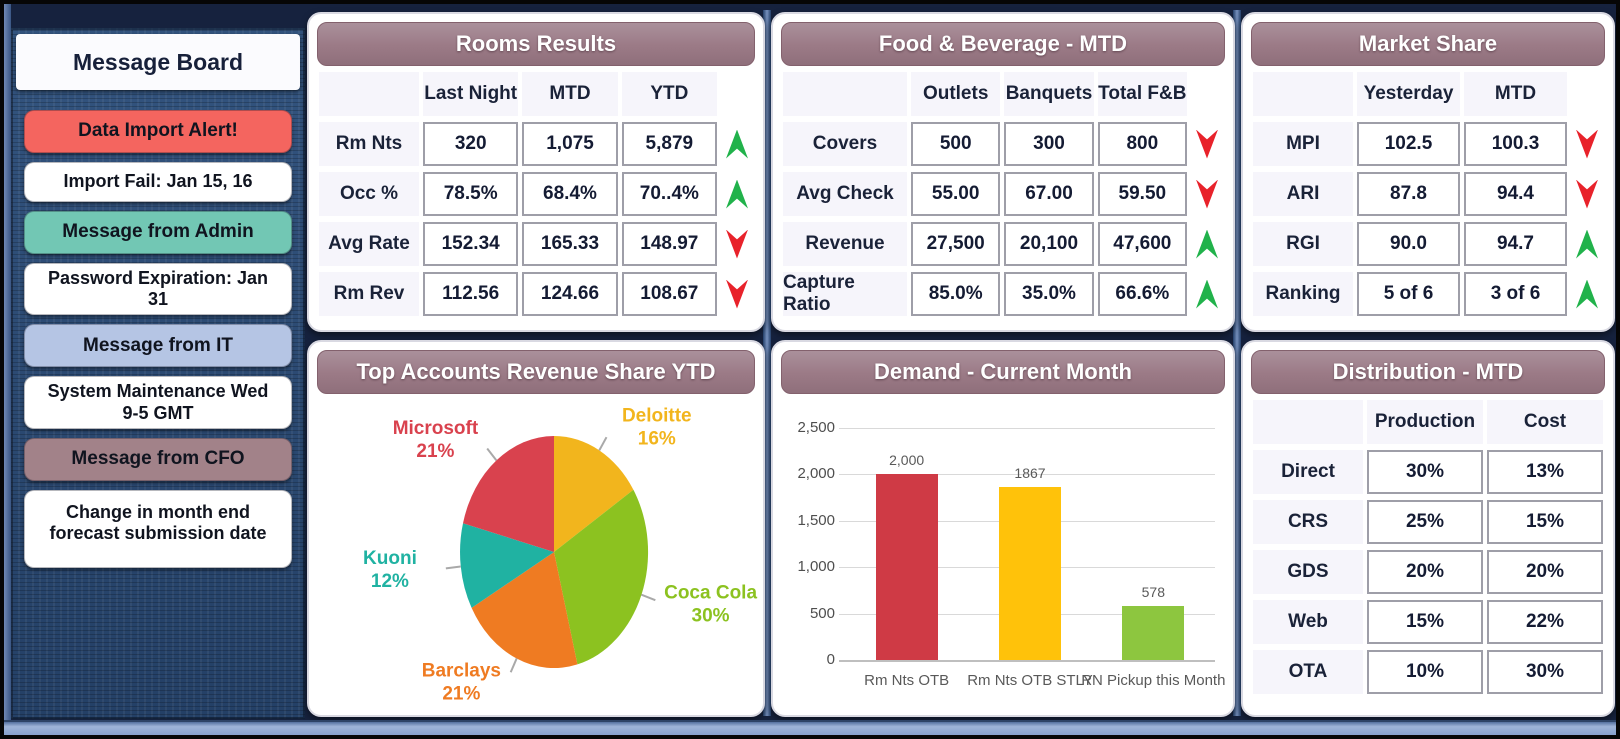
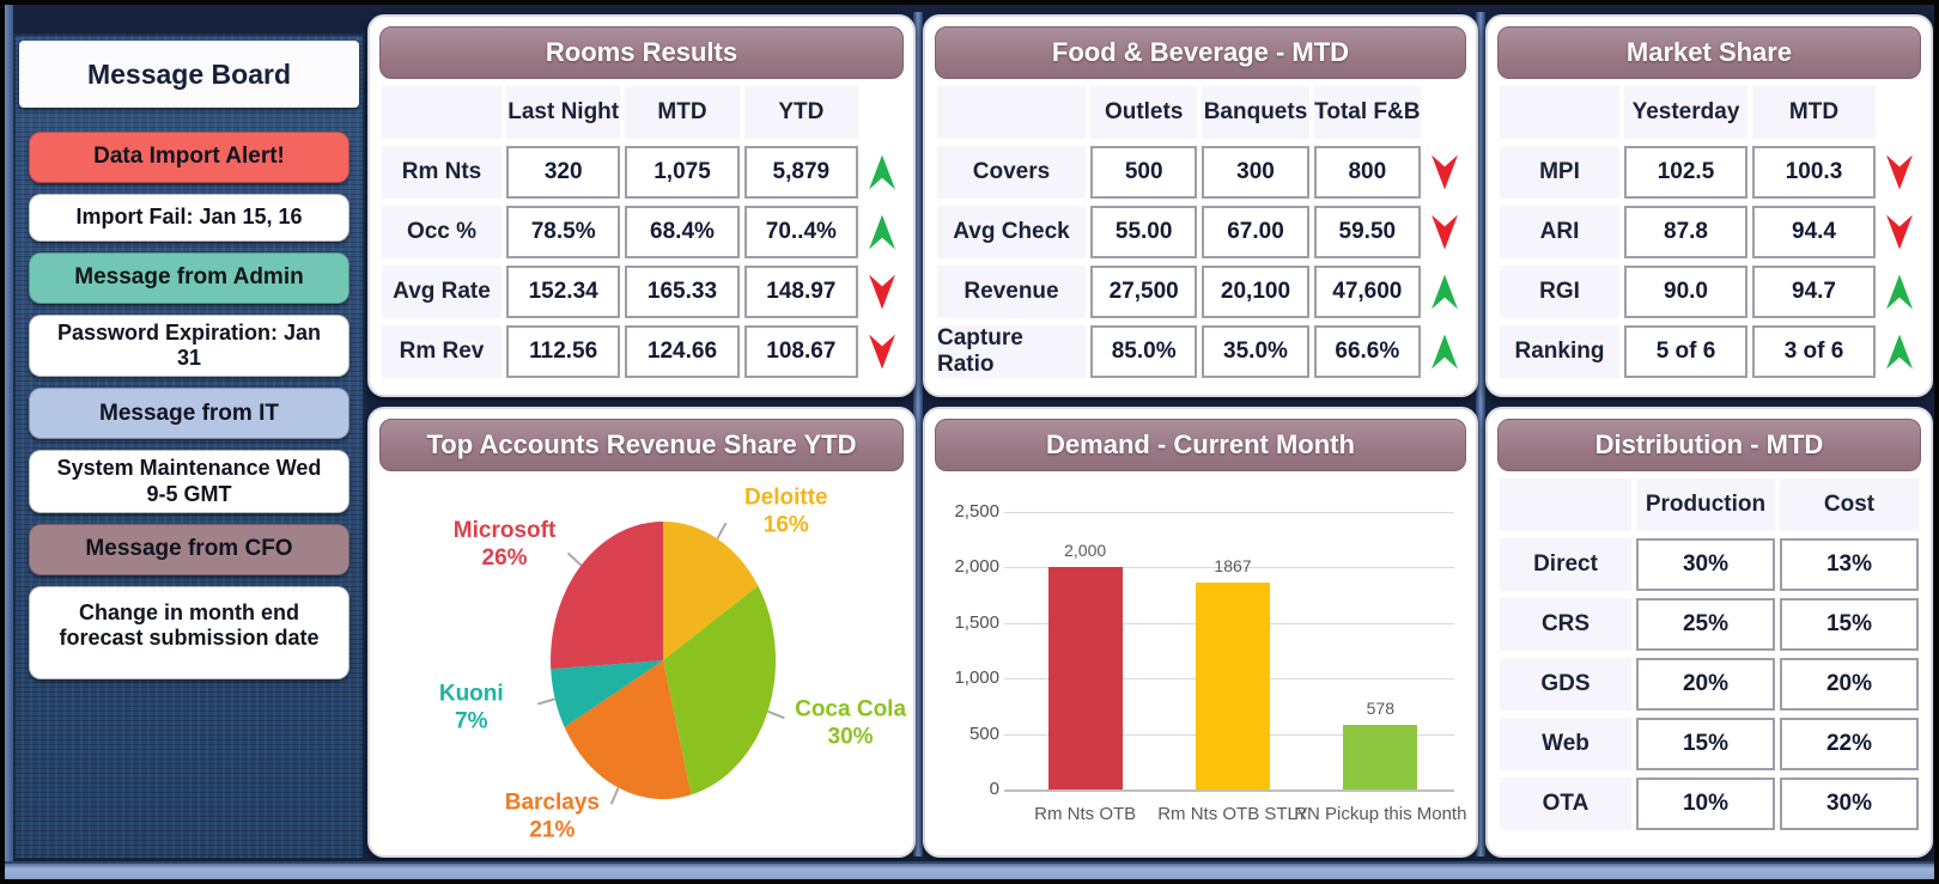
Top Accounts Revenue Share YTD/Kuoni: 12% -> 7%
Top Accounts Revenue Share YTD/Microsoft: 21% -> 26%
